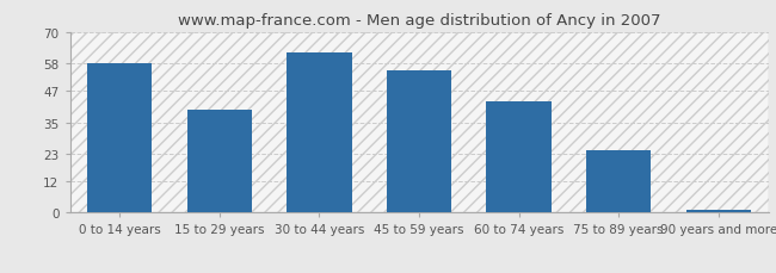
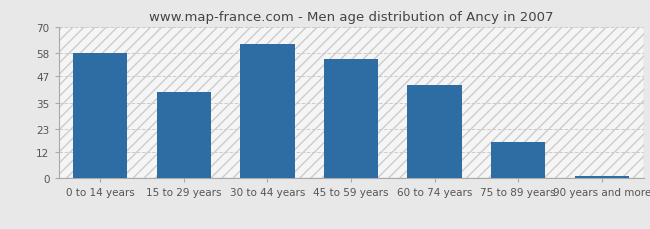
75 to 89 years: 24 -> 17
